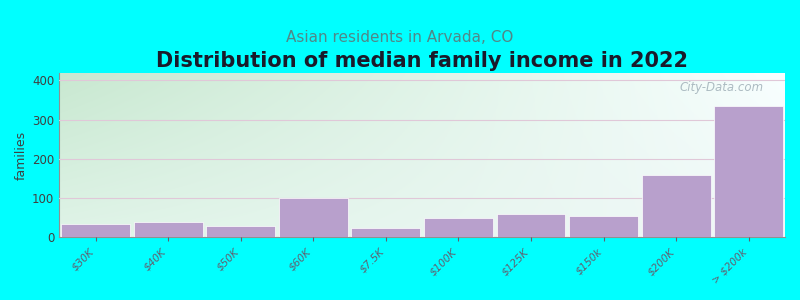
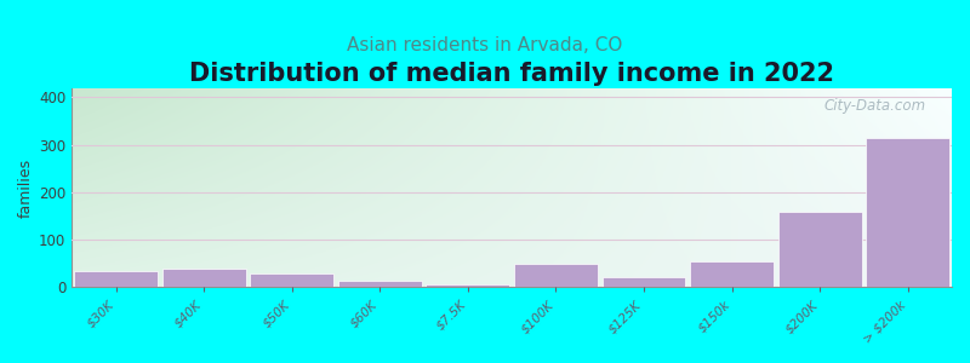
$60K: 100 -> 15
$7.5K: 25 -> 5
$125K: 60 -> 22
> $200k: 335 -> 315
